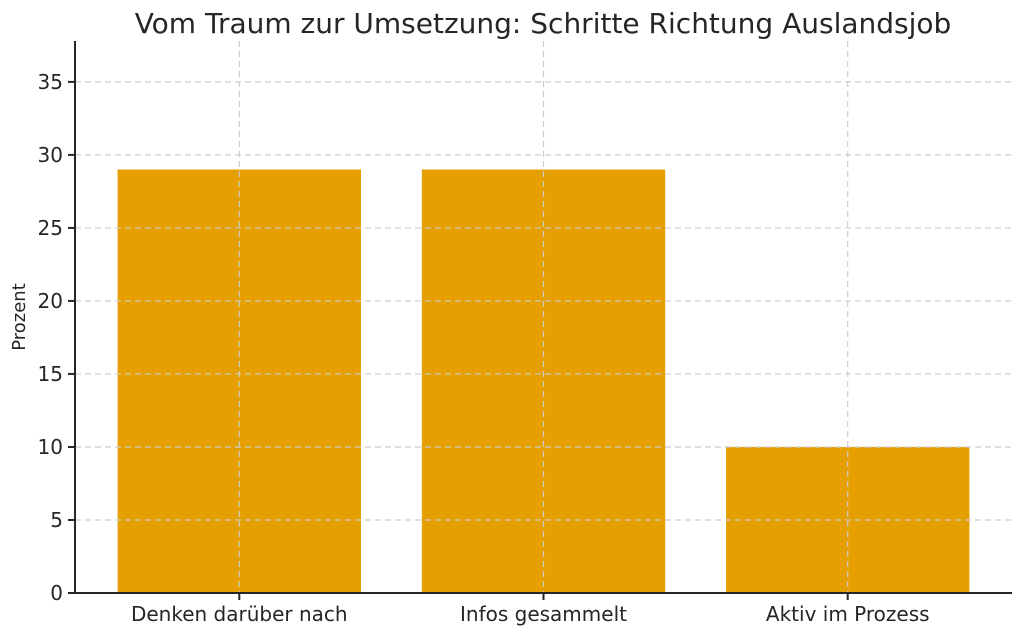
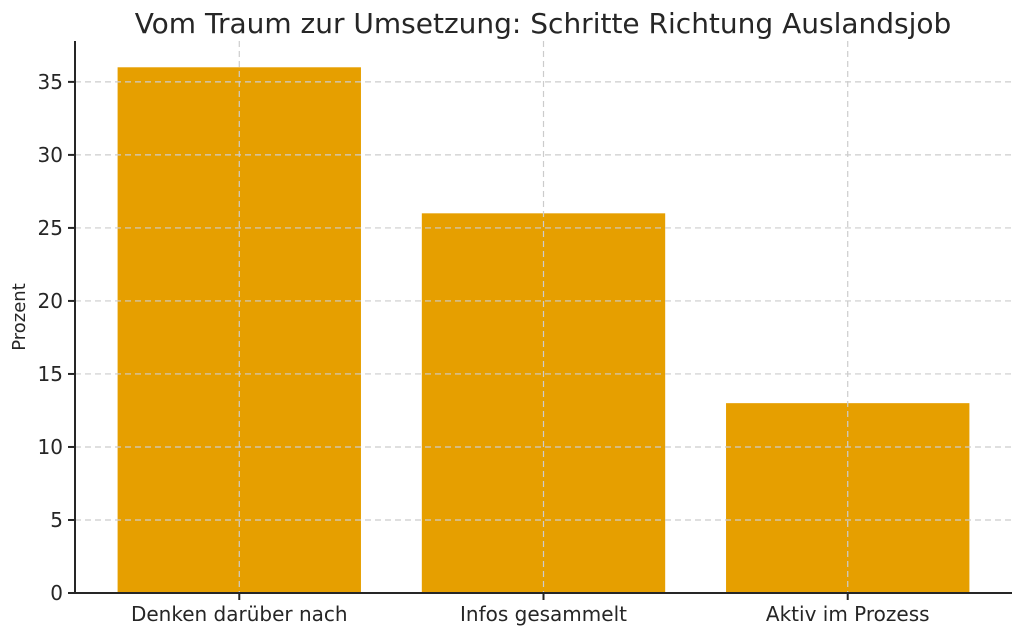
Denken darüber nach: 29 -> 36
Infos gesammelt: 29 -> 26
Aktiv im Prozess: 10 -> 13
